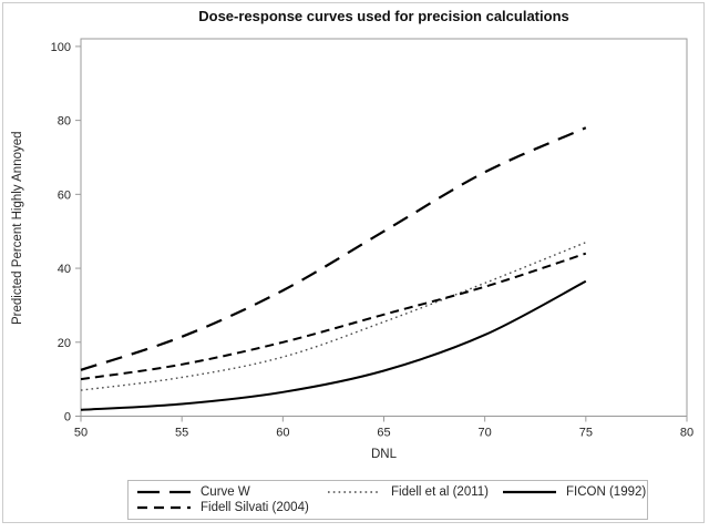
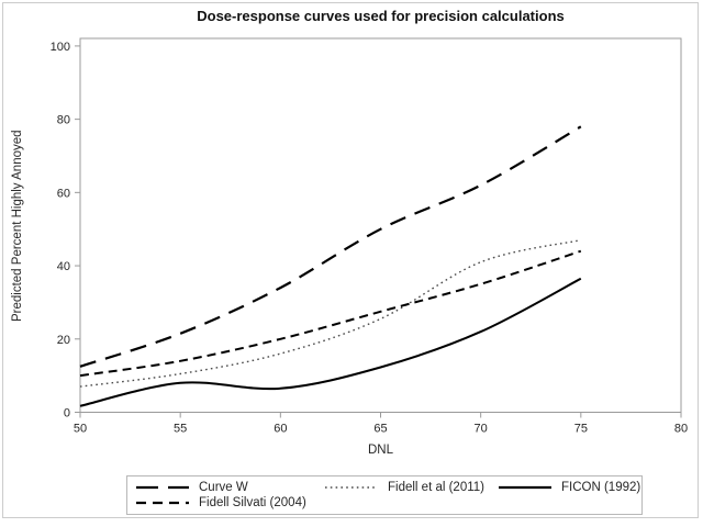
FICON (1992)/55: 3 -> 8
Curve W/70: 66 -> 62
Fidell et al (2011)/70: 36 -> 41
